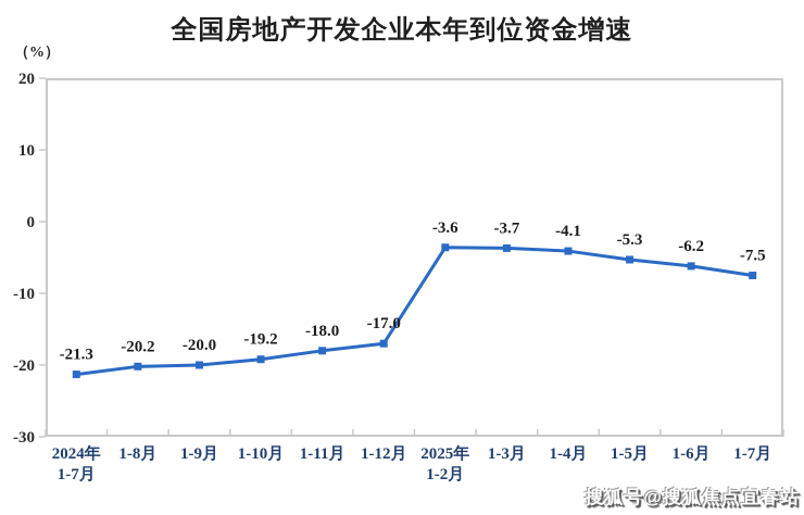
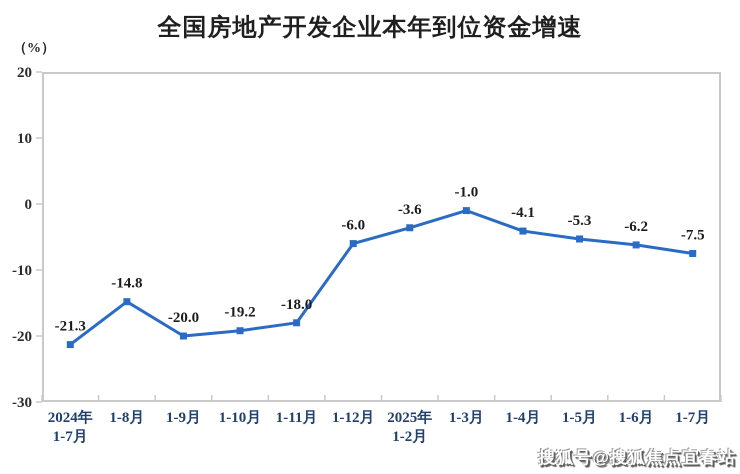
1-8月: -20.2 -> -14.8
1-12月: -17.0 -> -6.0
1-3月: -3.7 -> -1.0
